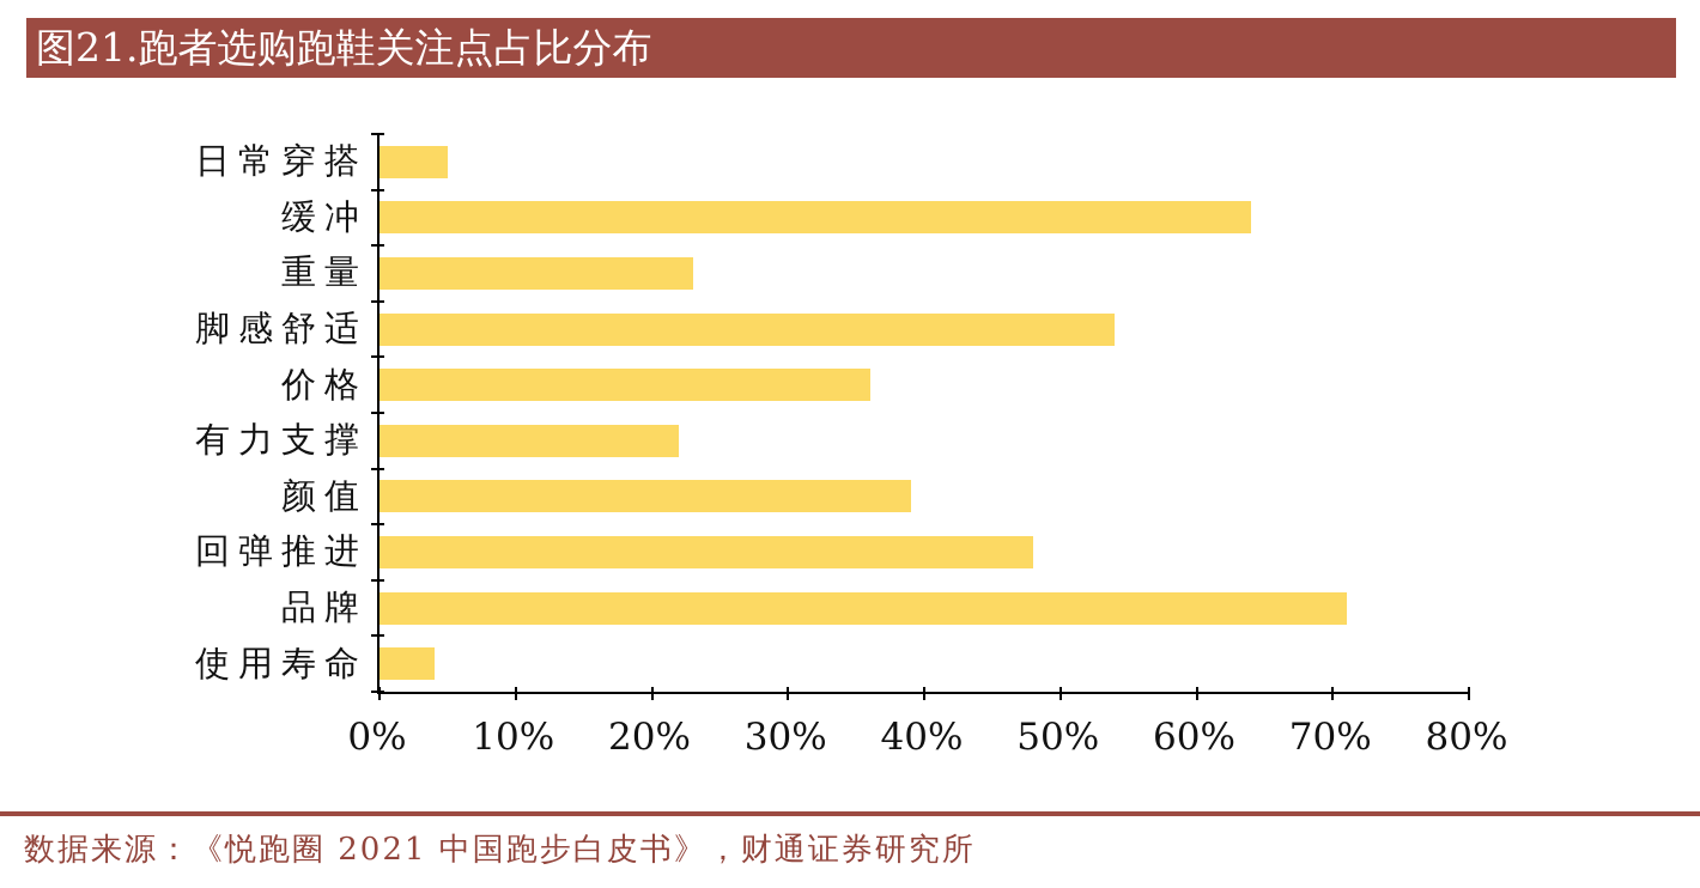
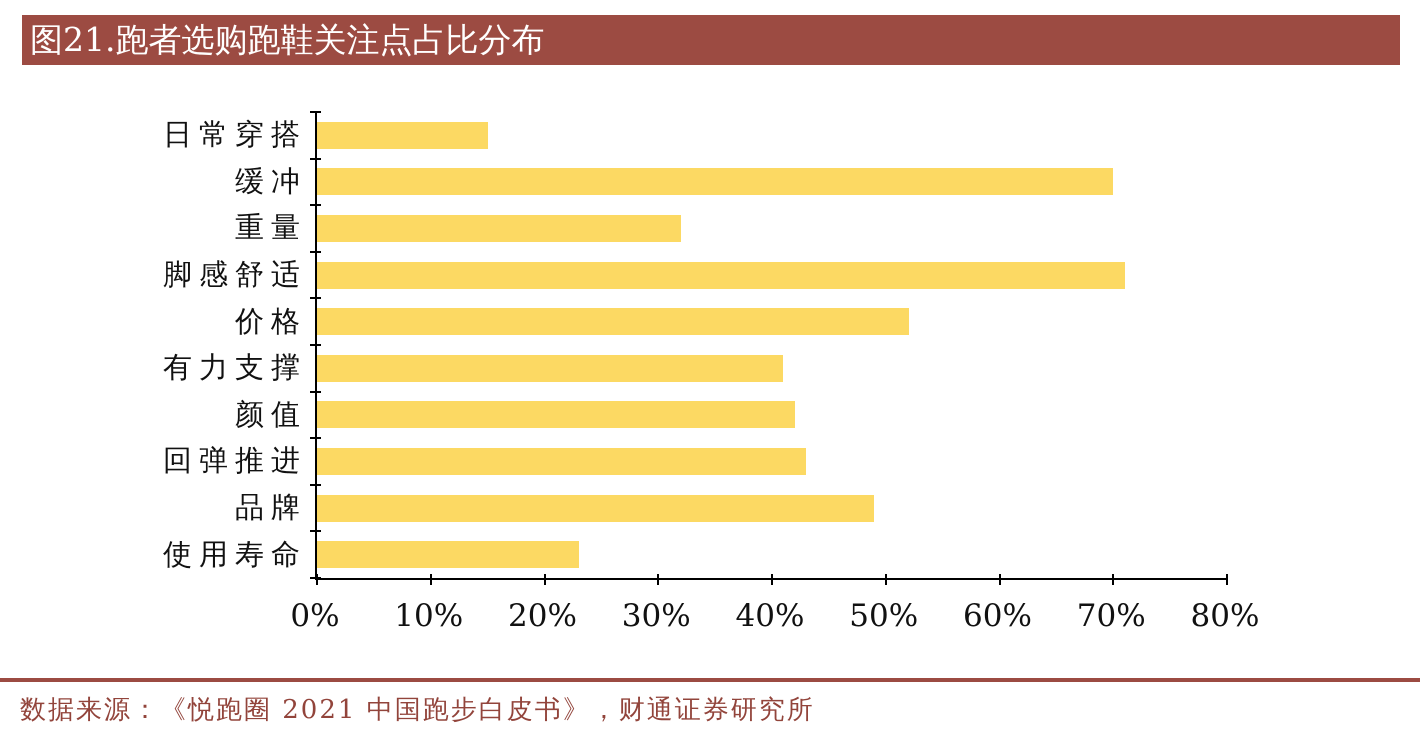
日常穿搭: 5% -> 15%
缓冲: 64% -> 70%
重量: 23% -> 32%
脚感舒适: 54% -> 71%
价格: 36% -> 52%
有力支撑: 22% -> 41%
颜值: 39% -> 42%
回弹推进: 48% -> 43%
品牌: 71% -> 49%
使用寿命: 4% -> 23%
